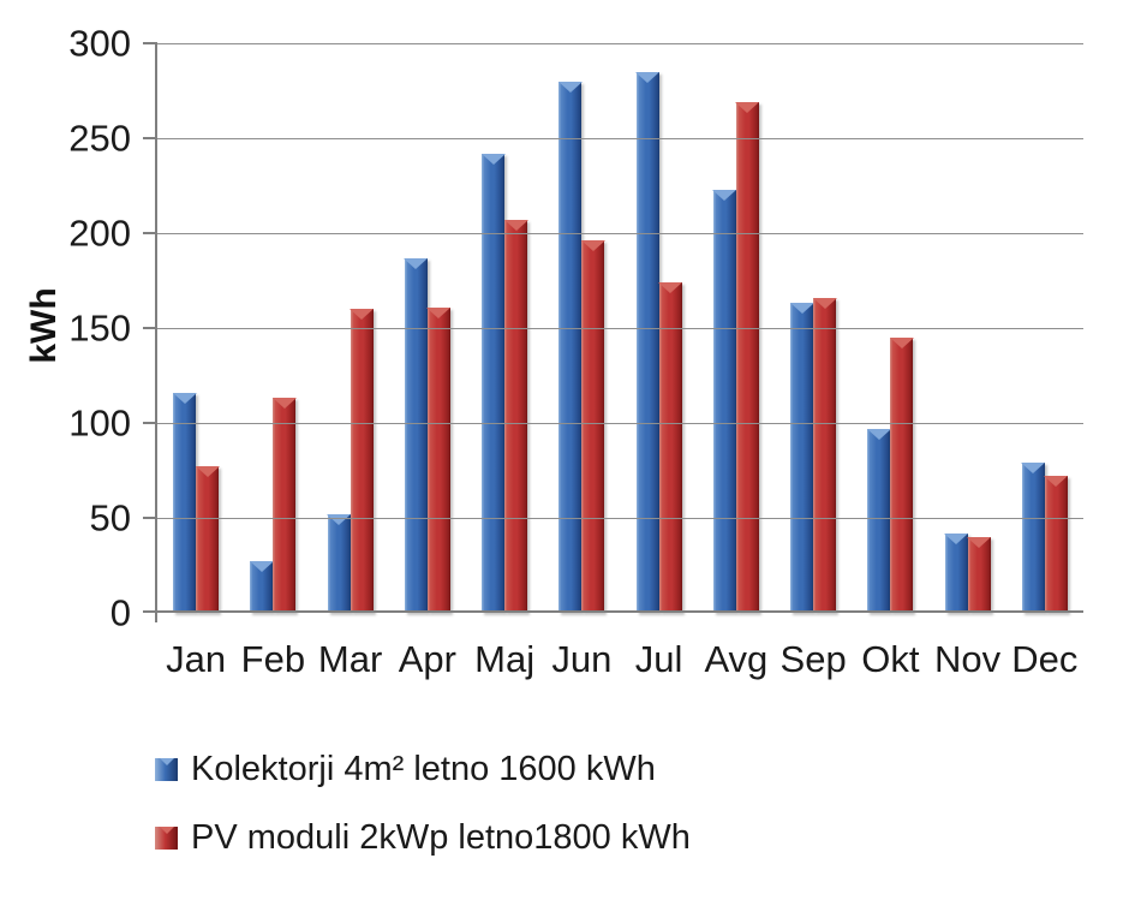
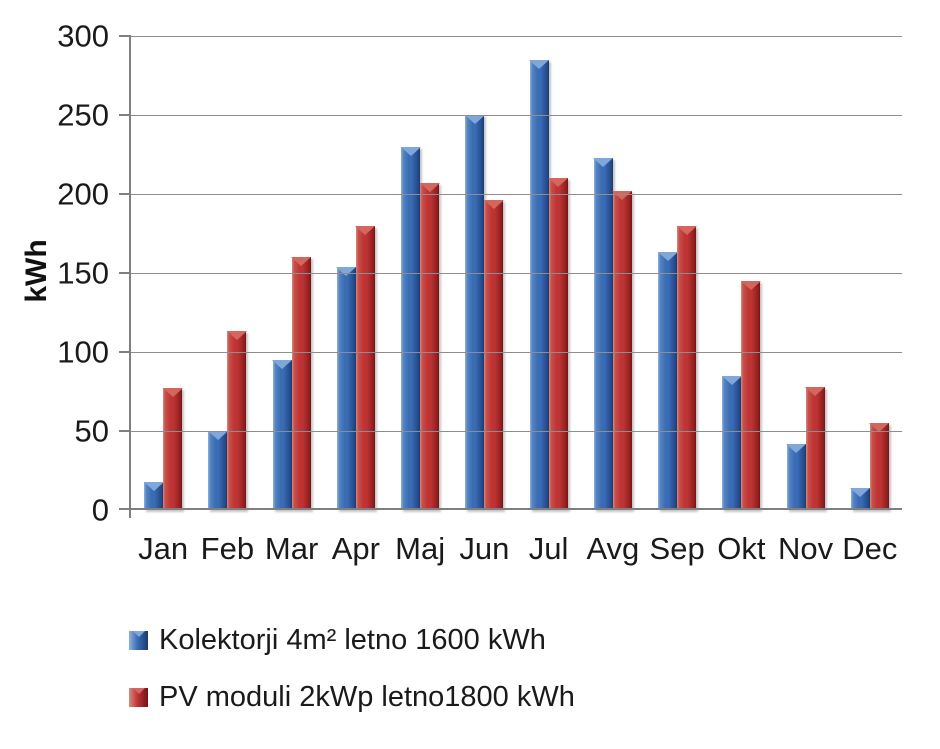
Kolektorji 4m² letno 1600 kWh/Jan: 116 -> 18
Kolektorji 4m² letno 1600 kWh/Feb: 27 -> 50
Kolektorji 4m² letno 1600 kWh/Mar: 52 -> 95
Kolektorji 4m² letno 1600 kWh/Apr: 187 -> 154
PV moduli 2kWp letno1800 kWh/Apr: 161 -> 180
Kolektorji 4m² letno 1600 kWh/Maj: 242 -> 230
Kolektorji 4m² letno 1600 kWh/Jun: 280 -> 250
PV moduli 2kWp letno1800 kWh/Jul: 174 -> 210
PV moduli 2kWp letno1800 kWh/Avg: 269 -> 202
PV moduli 2kWp letno1800 kWh/Sep: 166 -> 180
Kolektorji 4m² letno 1600 kWh/Okt: 97 -> 85
PV moduli 2kWp letno1800 kWh/Nov: 40 -> 78
Kolektorji 4m² letno 1600 kWh/Dec: 79 -> 14
PV moduli 2kWp letno1800 kWh/Dec: 72 -> 55
